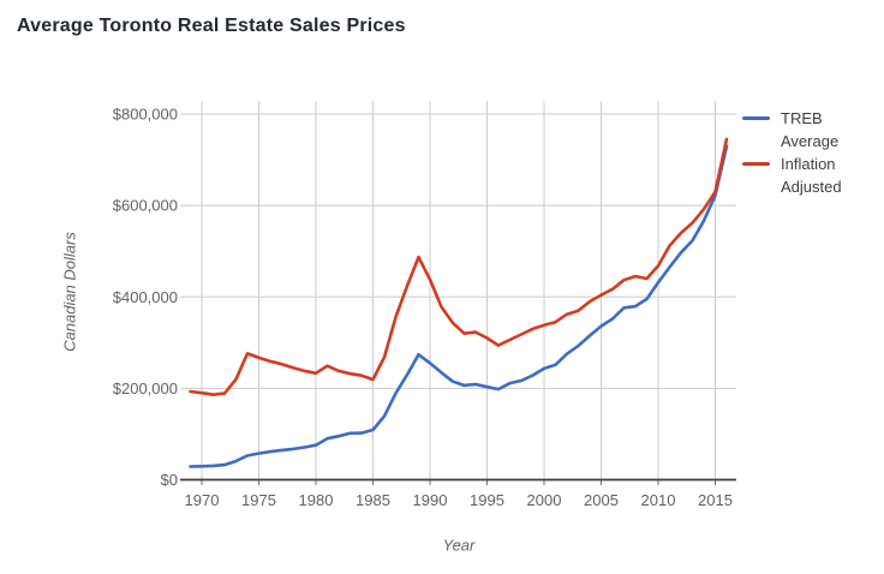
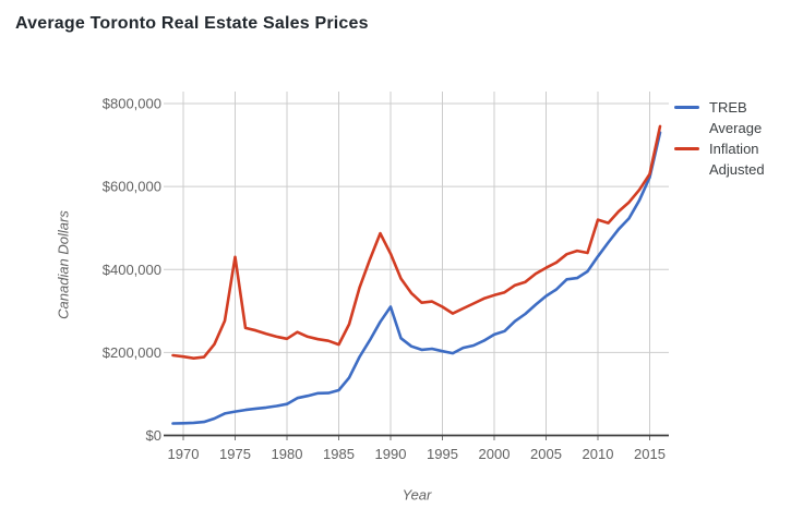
Inflation Adjusted/1975: $270000 -> $430000
TREB Average/1990: $260000 -> $310000
Inflation Adjusted/2010: $470000 -> $520000
